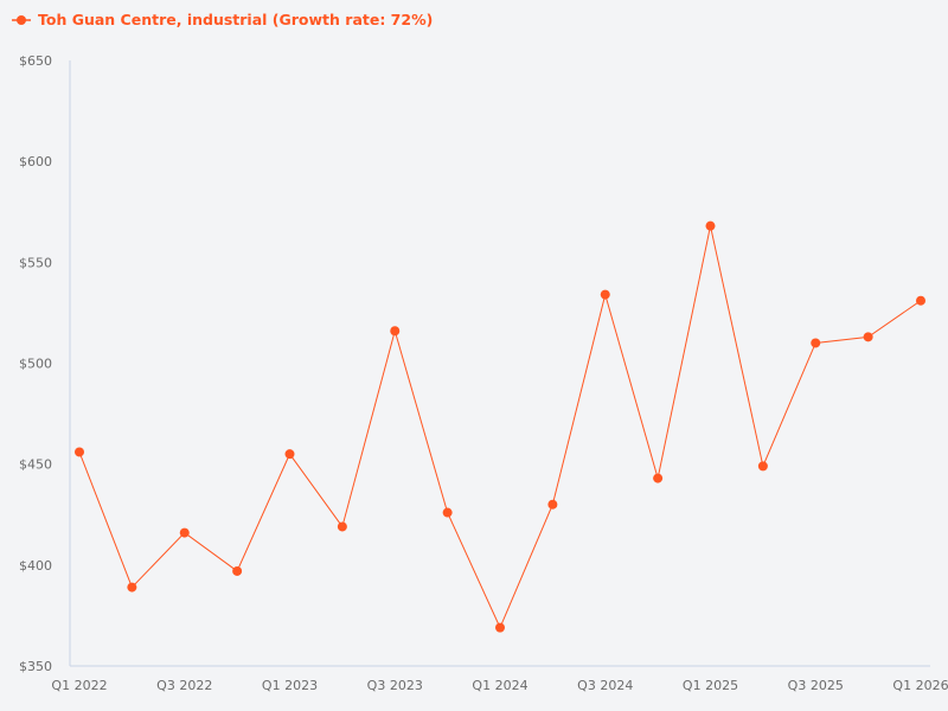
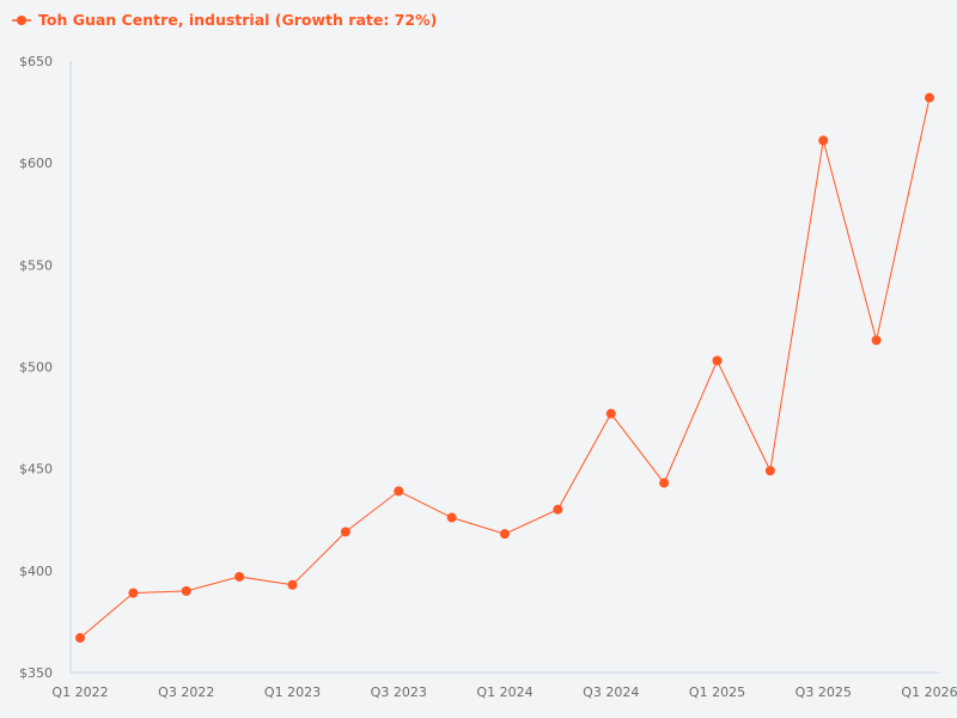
Q1 2022: $456 -> $367
Q3 2022: $416 -> $390
Q1 2023: $455 -> $393
Q3 2023: $516 -> $439
Q1 2024: $369 -> $418
Q3 2024: $534 -> $477
Q1 2025: $568 -> $503
Q3 2025: $510 -> $611
Q1 2026: $531 -> $632
